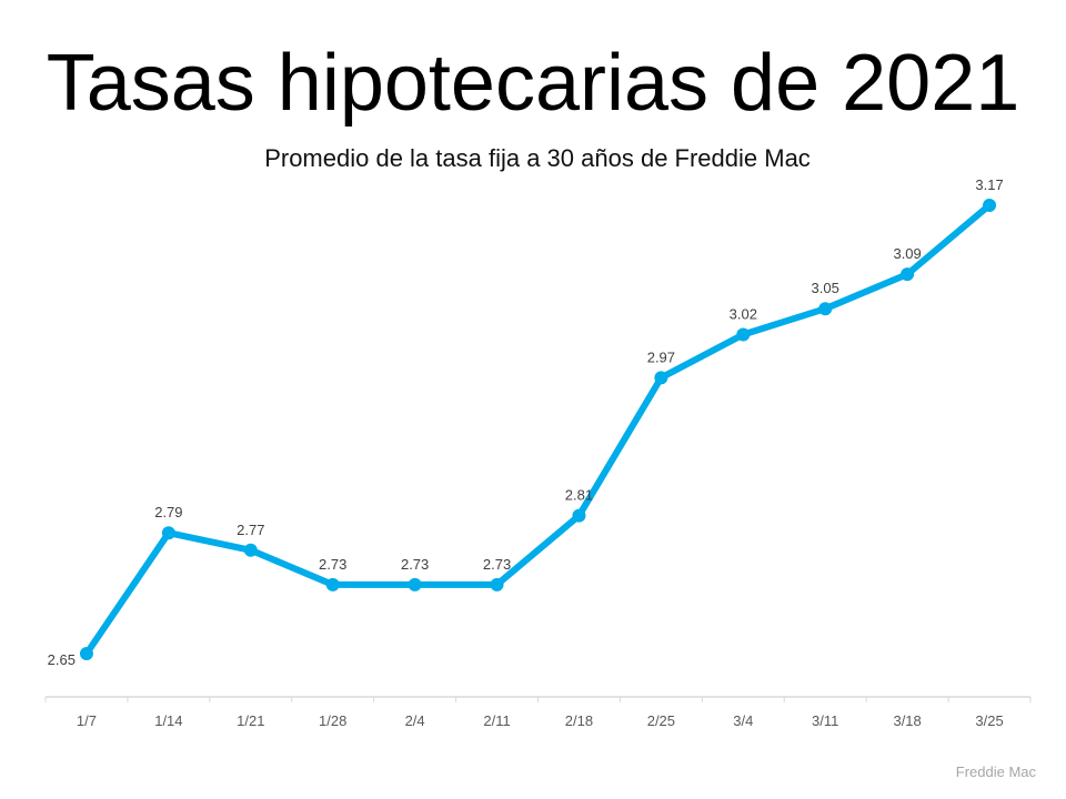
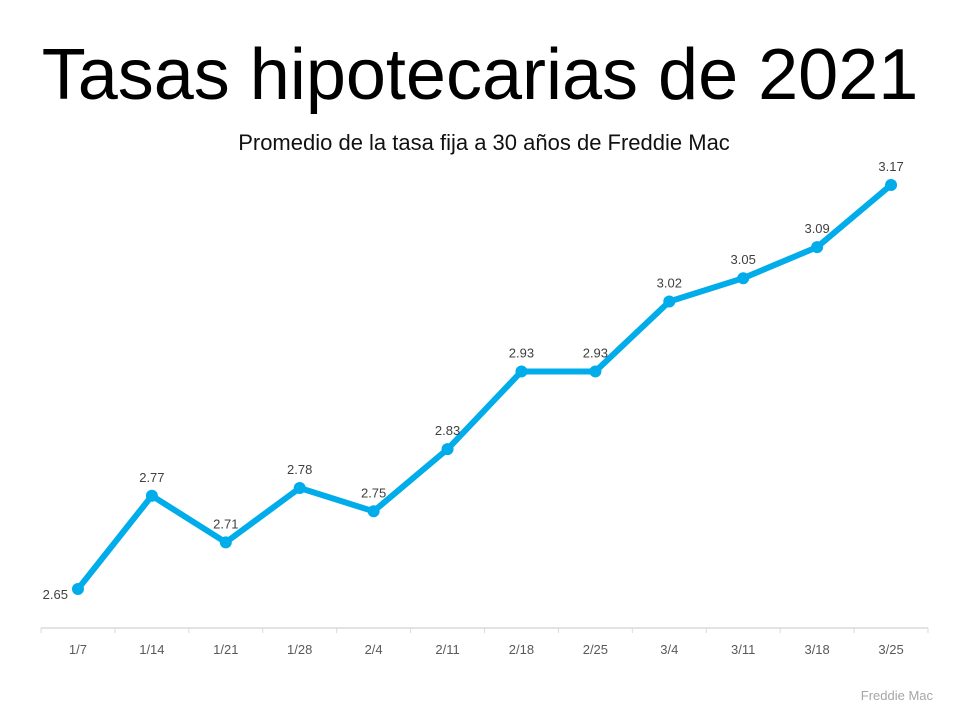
1/14: 2.79 -> 2.77
1/21: 2.77 -> 2.71
1/28: 2.73 -> 2.78
2/4: 2.73 -> 2.75
2/11: 2.73 -> 2.83
2/18: 2.81 -> 2.93
2/25: 2.97 -> 2.93
